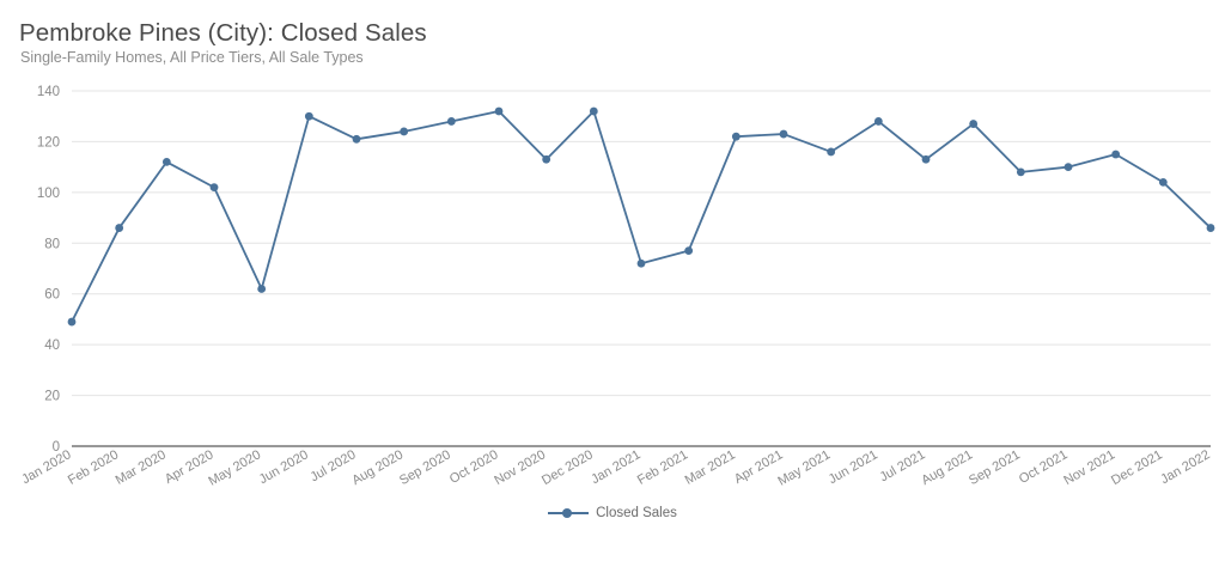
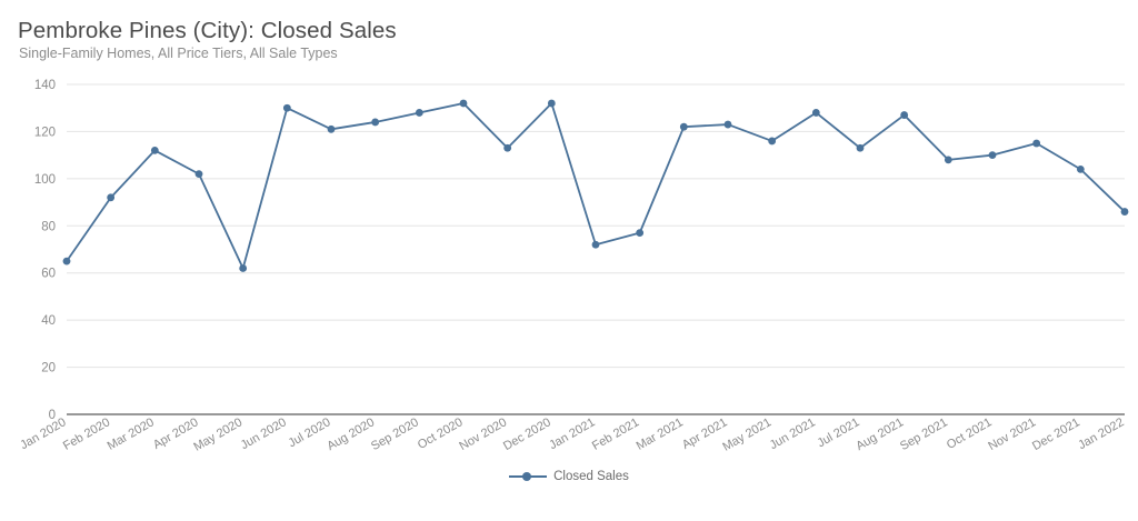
Jan 2020: 49 -> 65
Feb 2020: 86 -> 92
